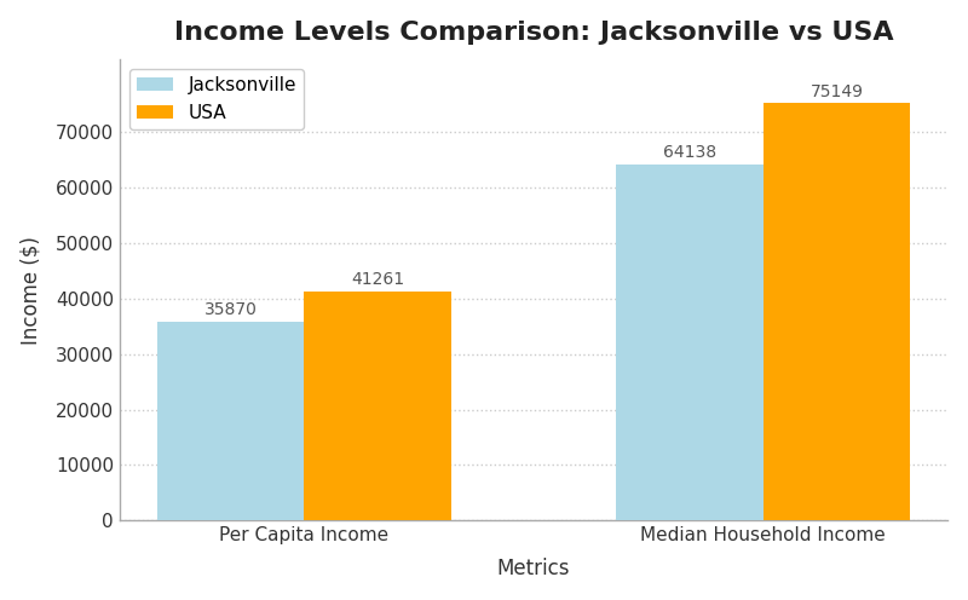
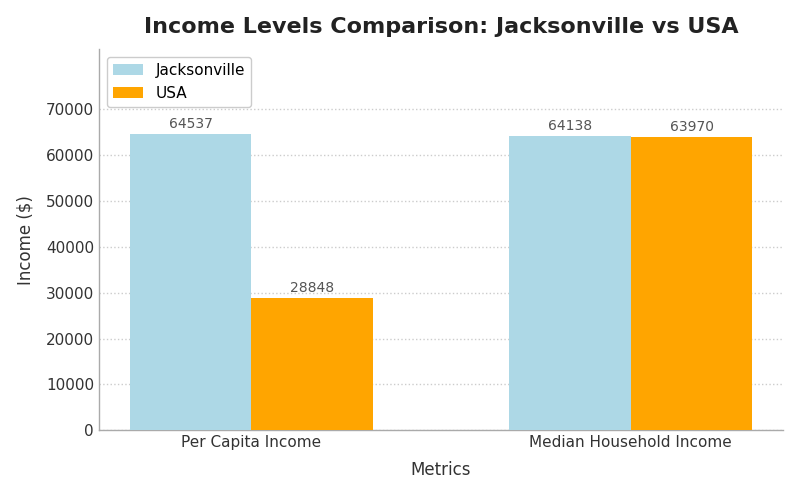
Jacksonville/Per Capita Income: 35870 -> 64537
USA/Per Capita Income: 41261 -> 28848
USA/Median Household Income: 75149 -> 63970
